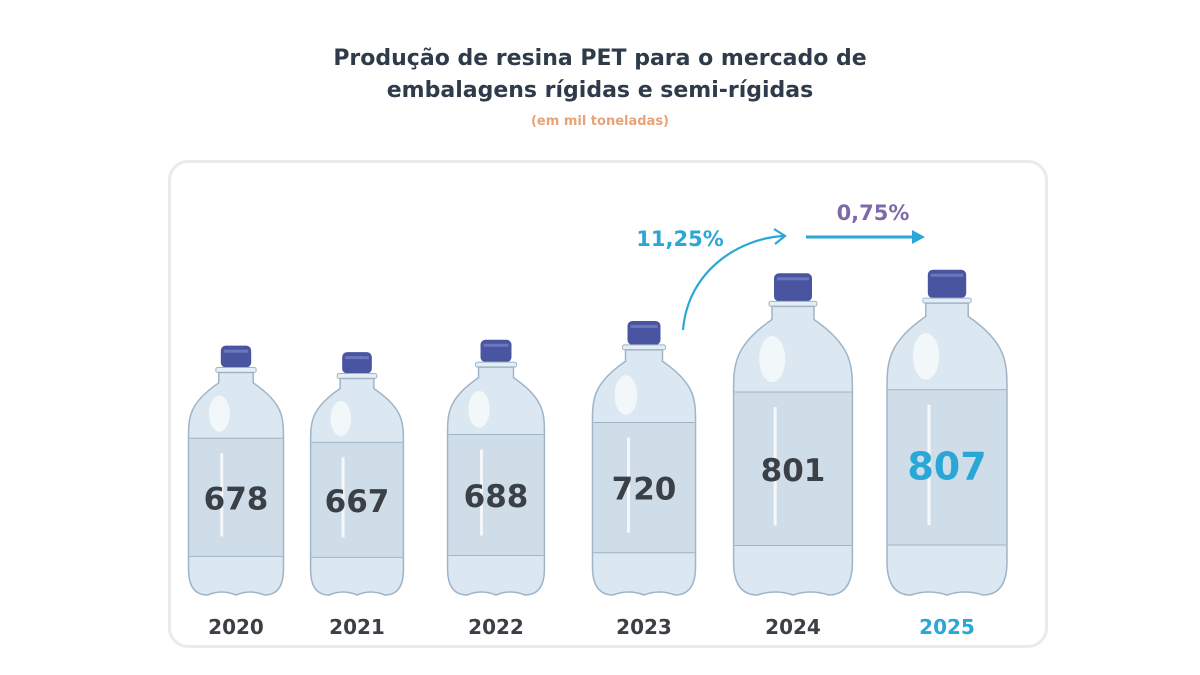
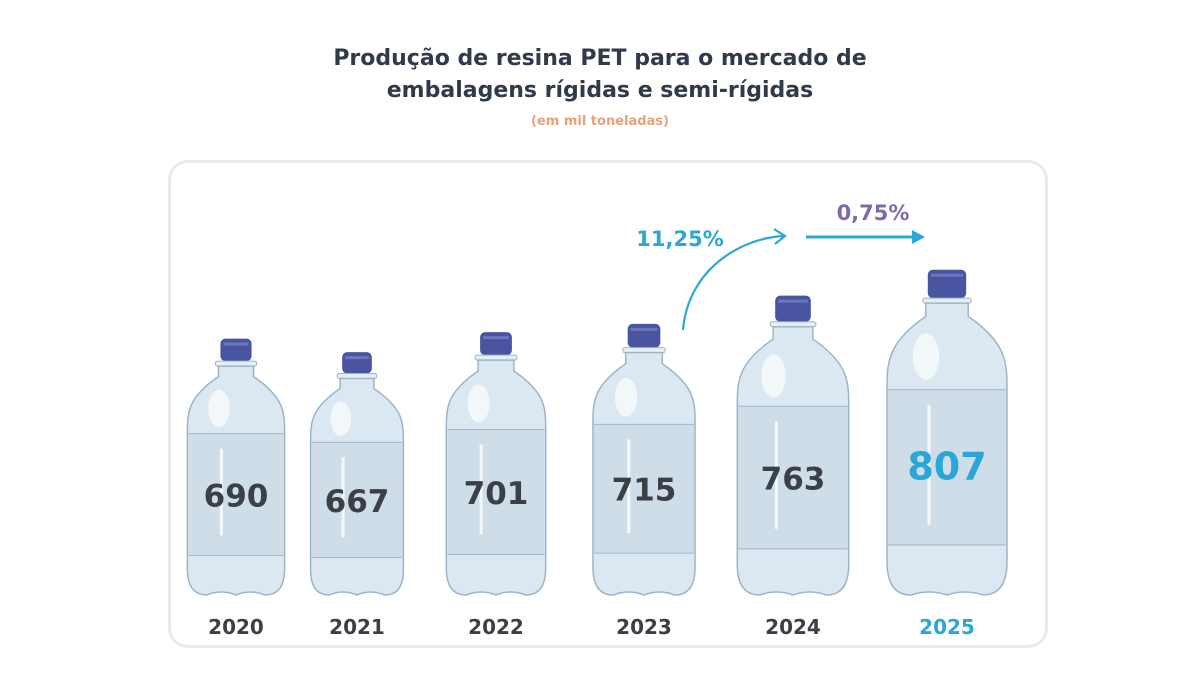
2020: 678 -> 690
2022: 688 -> 701
2023: 720 -> 715
2024: 801 -> 763
